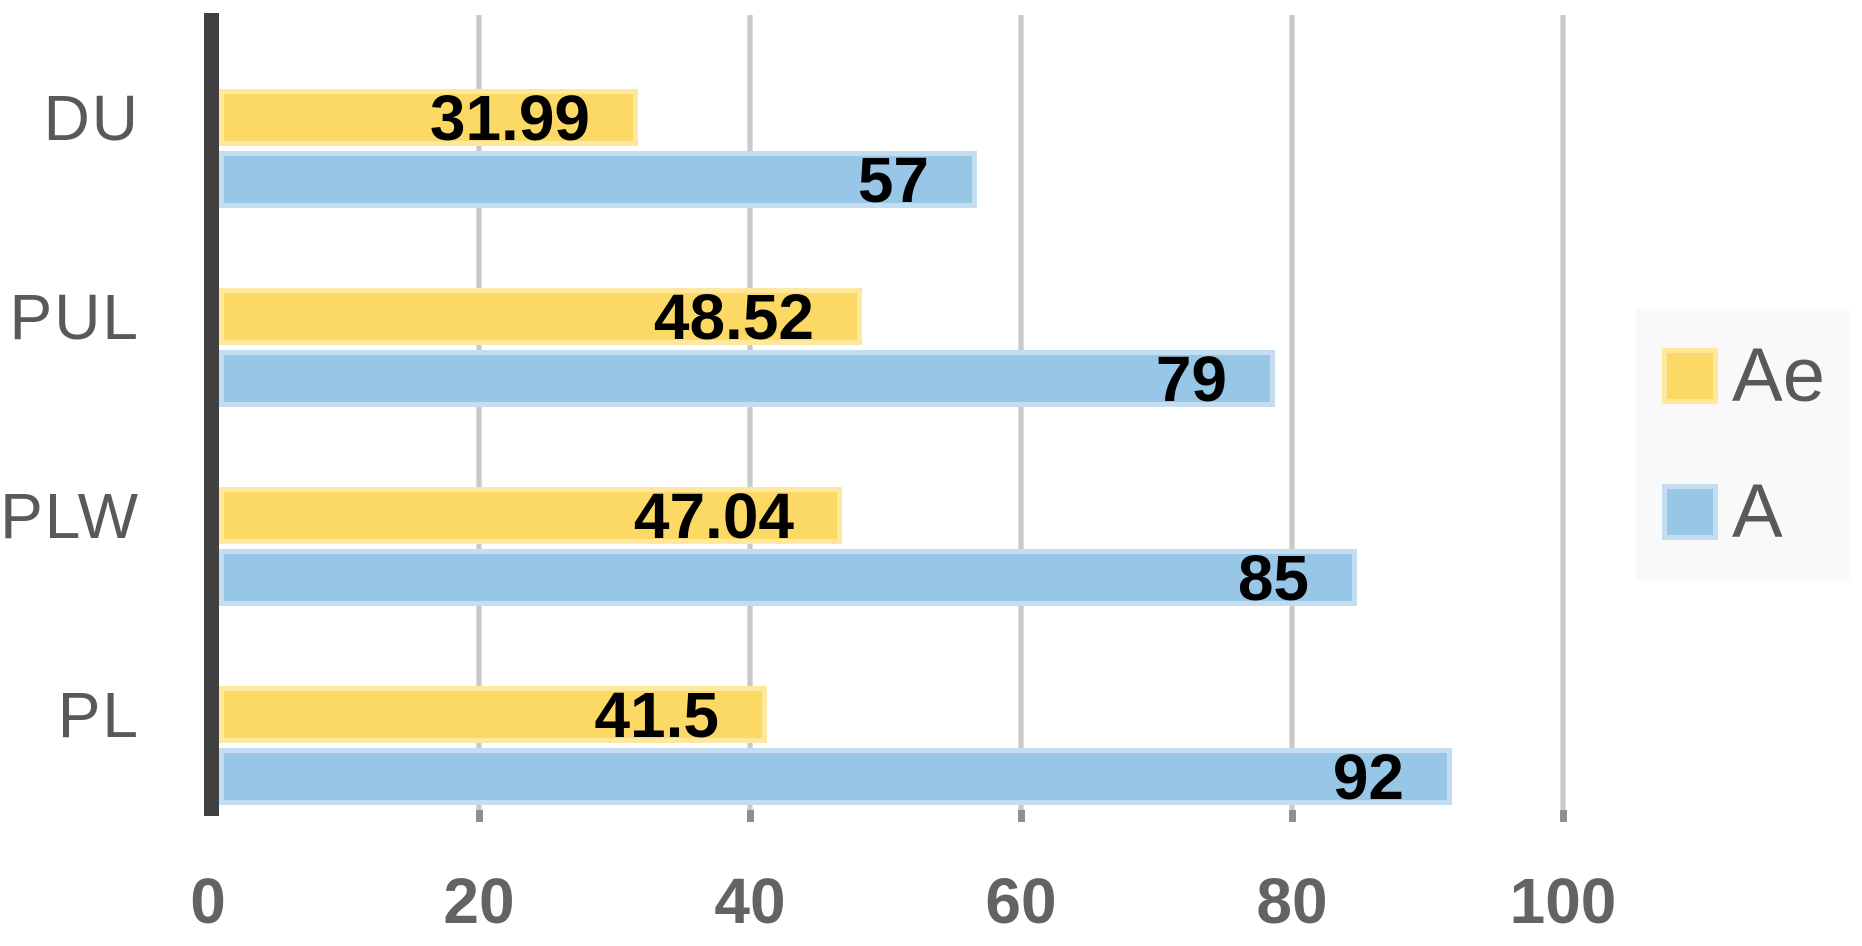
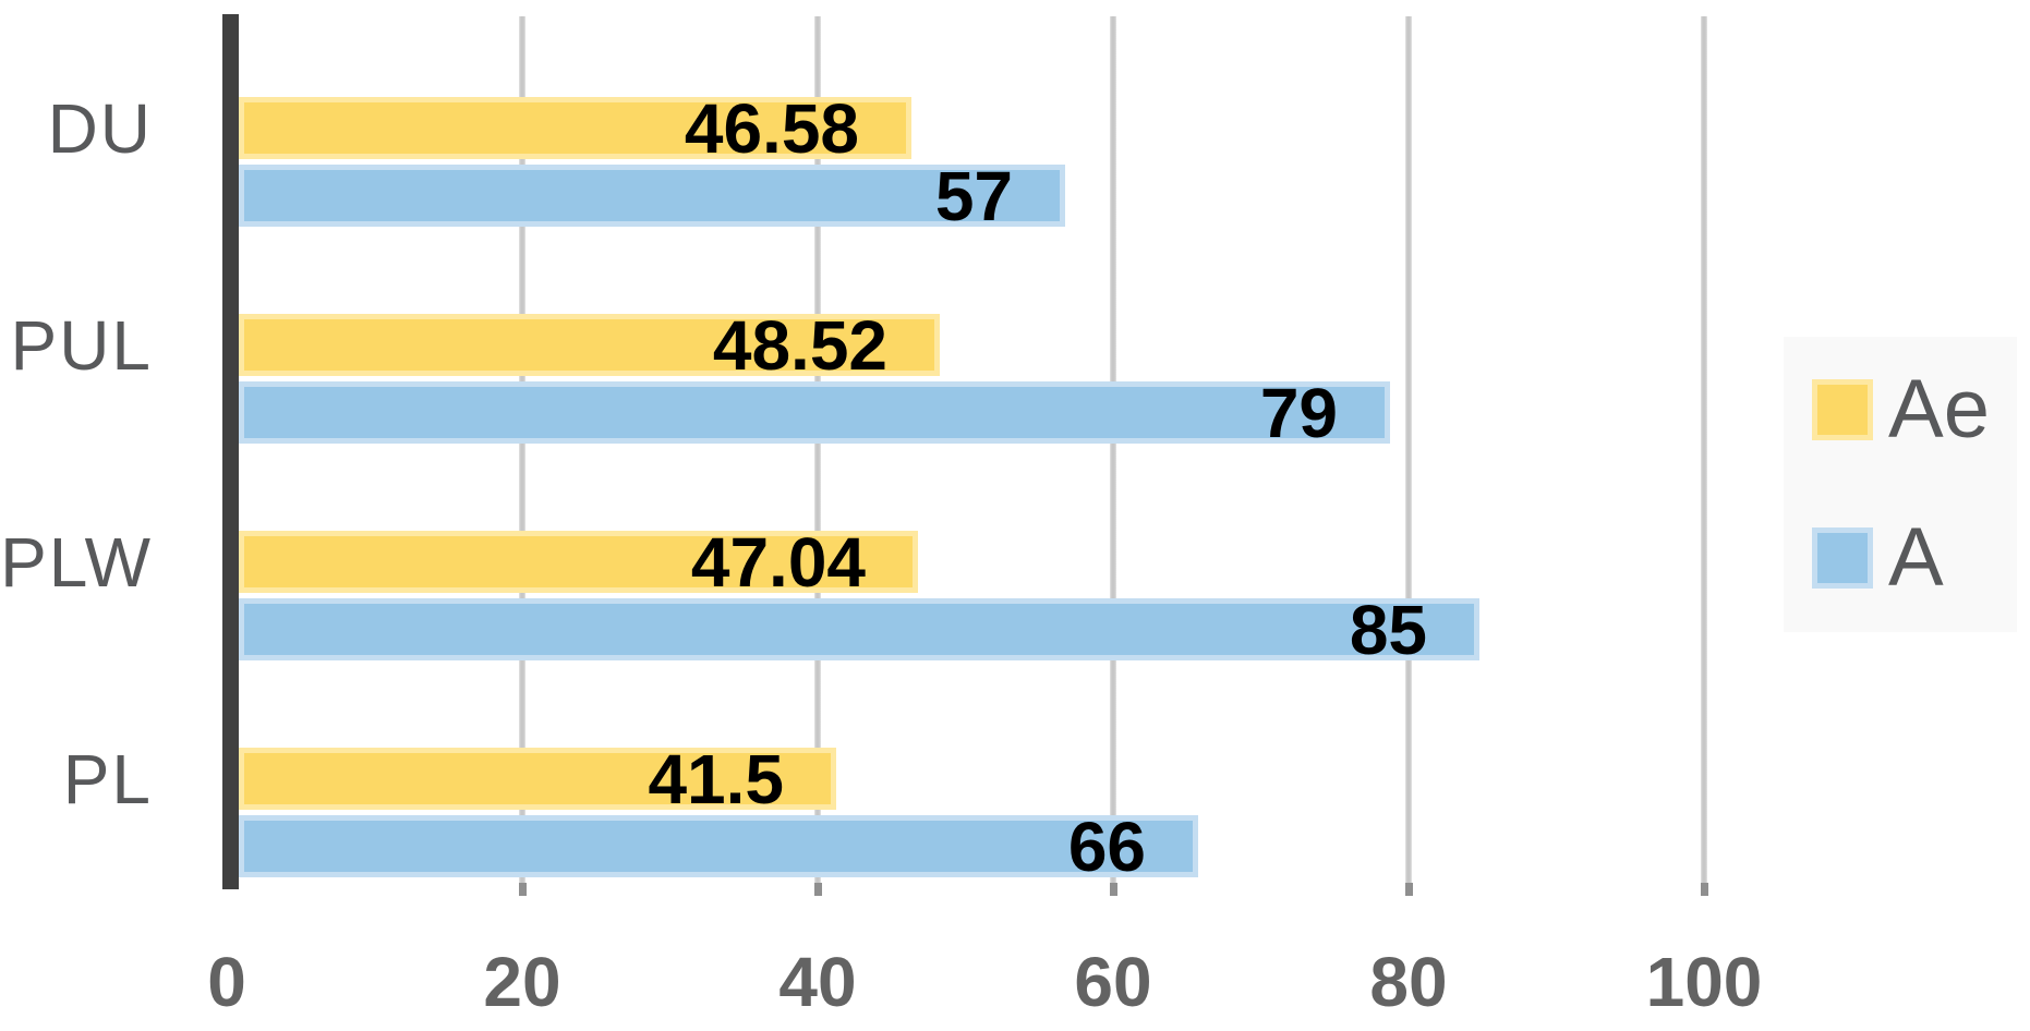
Ae/DU: 31.99 -> 46.58
A/PL: 92 -> 66
